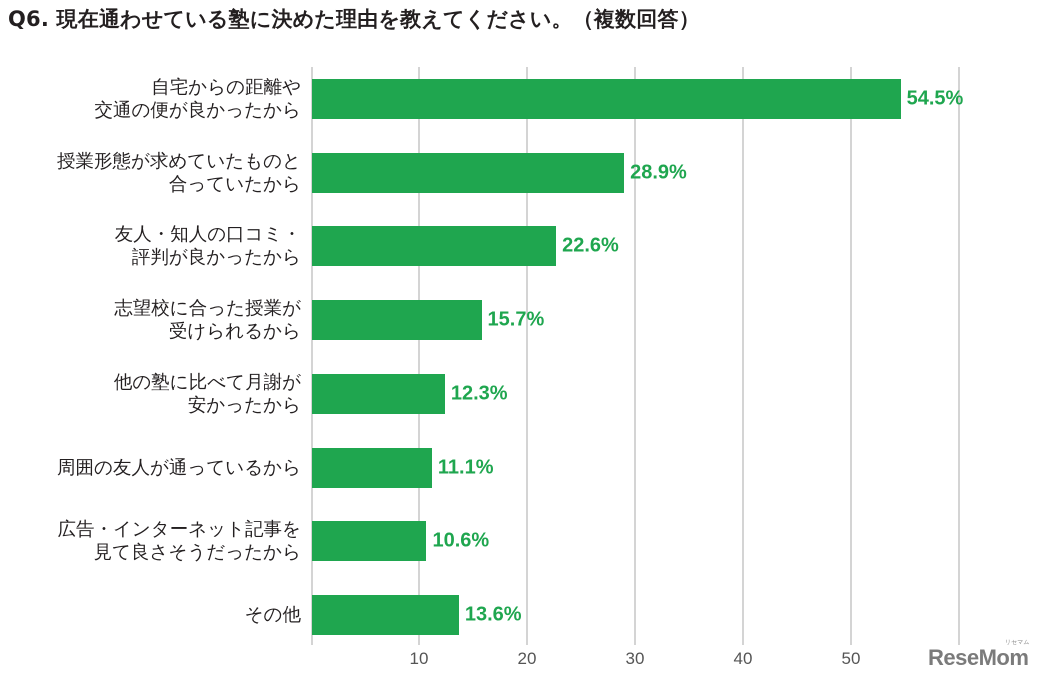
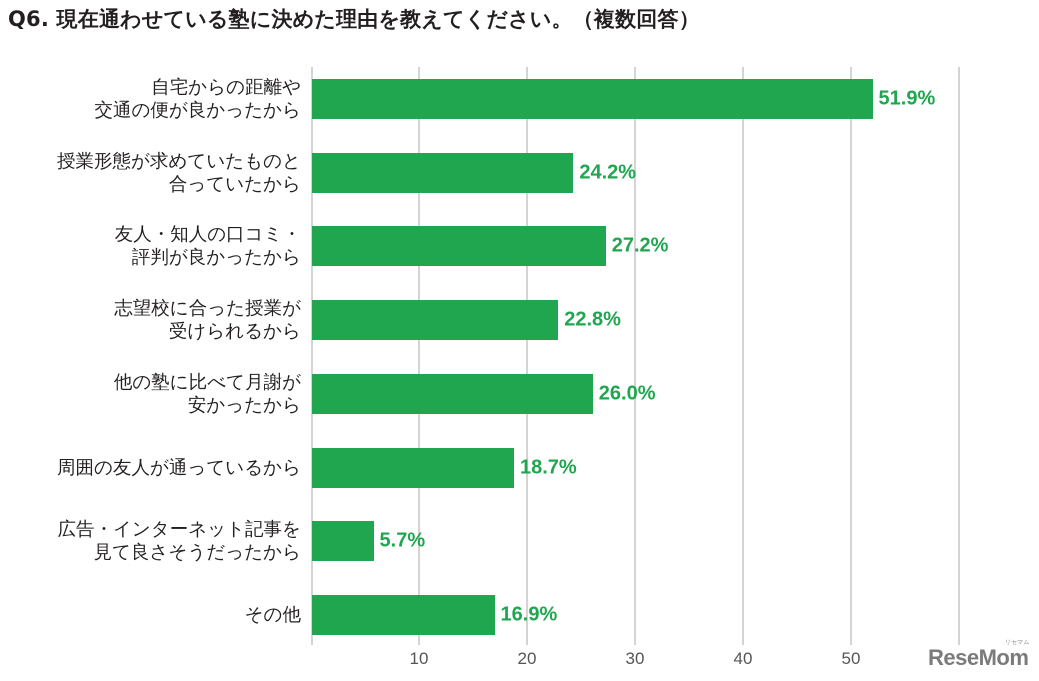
自宅からの距離や 交通の便が良かったから: 54.5% -> 51.9%
授業形態が求めていたものと 合っていたから: 28.9% -> 24.2%
友人・知人の口コミ・ 評判が良かったから: 22.6% -> 27.2%
志望校に合った授業が 受けられるから: 15.7% -> 22.8%
他の塾に比べて月謝が 安かったから: 12.3% -> 26.0%
周囲の友人が通っているから: 11.1% -> 18.7%
広告・インターネット記事を 見て良さそうだったから: 10.6% -> 5.7%
その他: 13.6% -> 16.9%
